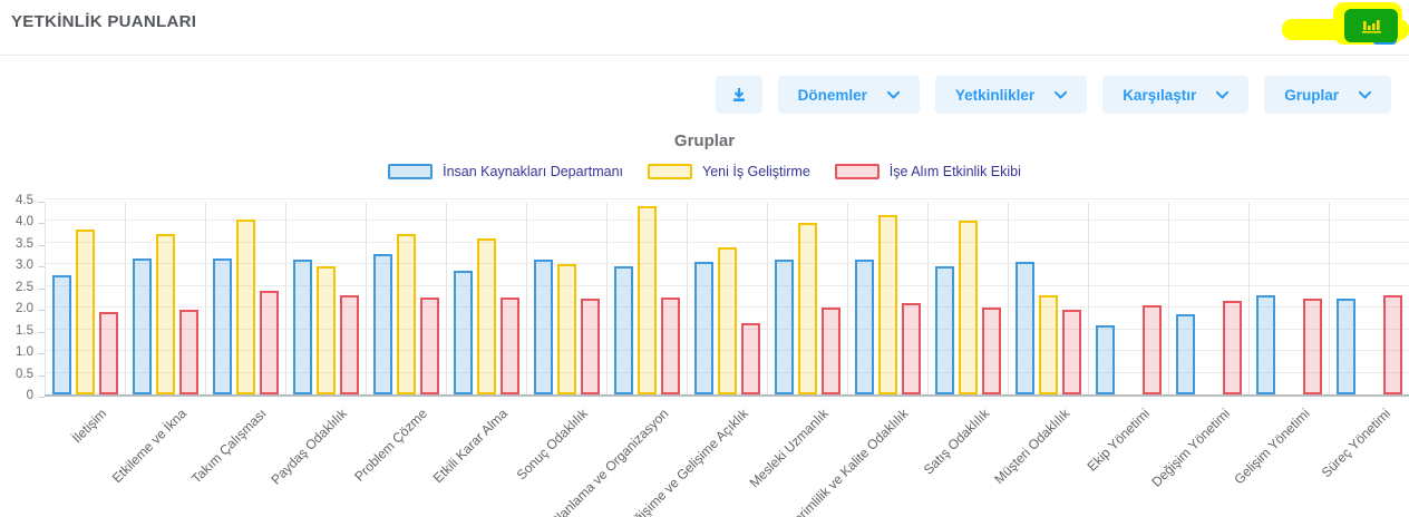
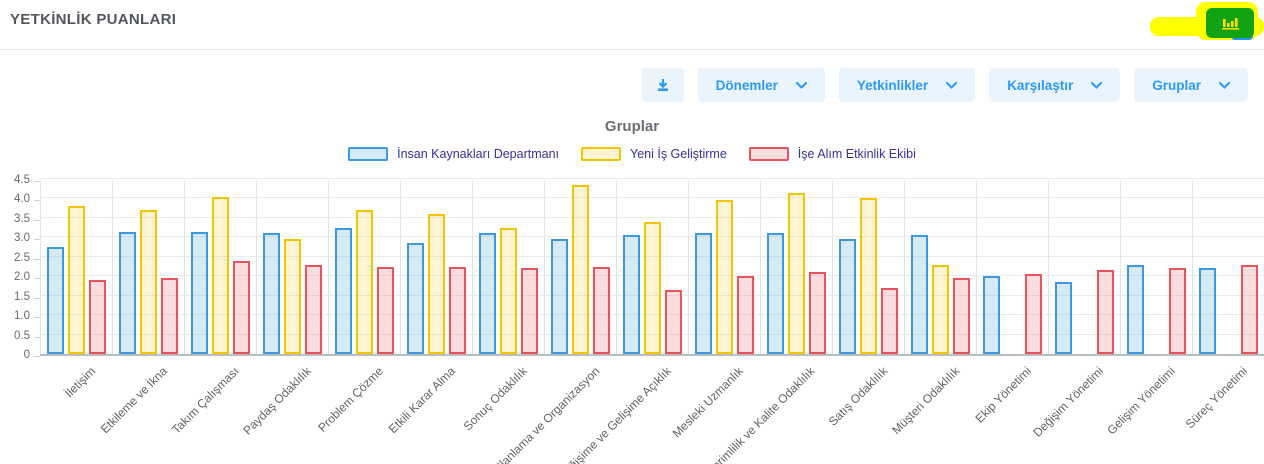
Yeni İş Geliştirme/Sonuç Odaklılık: 3.0 -> 3.2
İşe Alım Etkinlik Ekibi/Satış Odaklılık: 2.0 -> 1.7
İnsan Kaynakları Departmanı/Ekip Yönetimi: 1.6 -> 2.0
